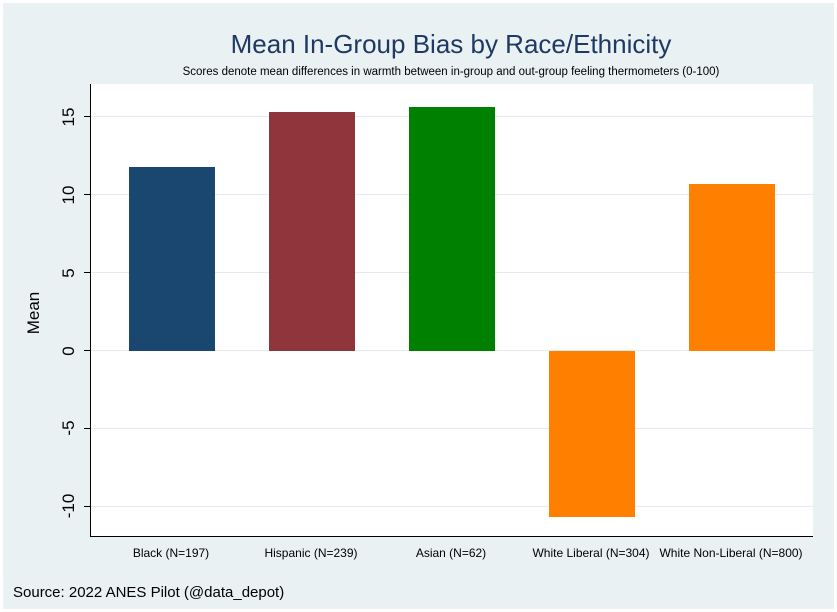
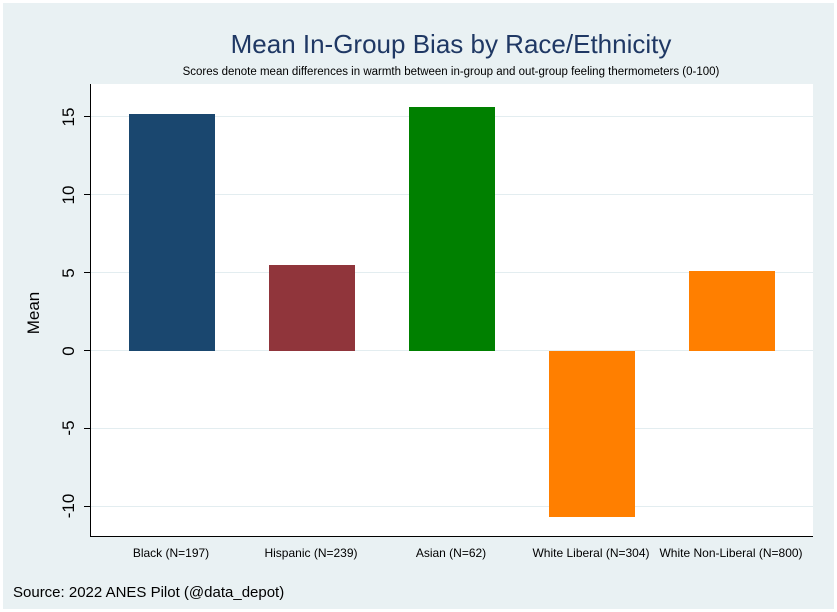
Black (N=197): 11.8 -> 15.2
Hispanic (N=239): 15.3 -> 5.5
White Non-Liberal (N=800): 10.7 -> 5.1
